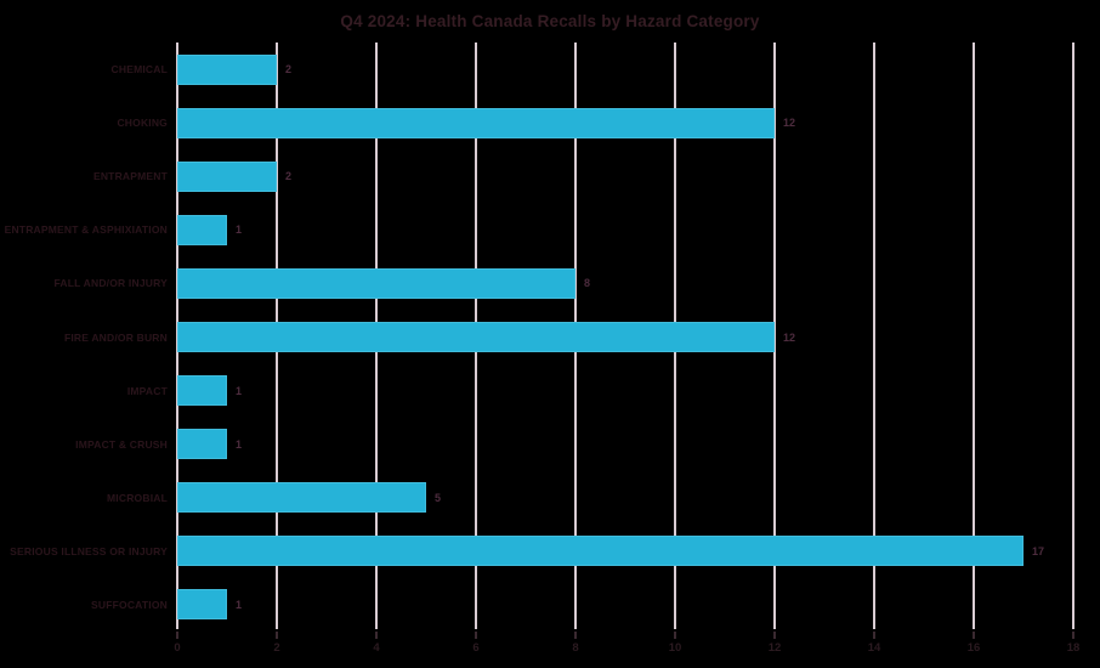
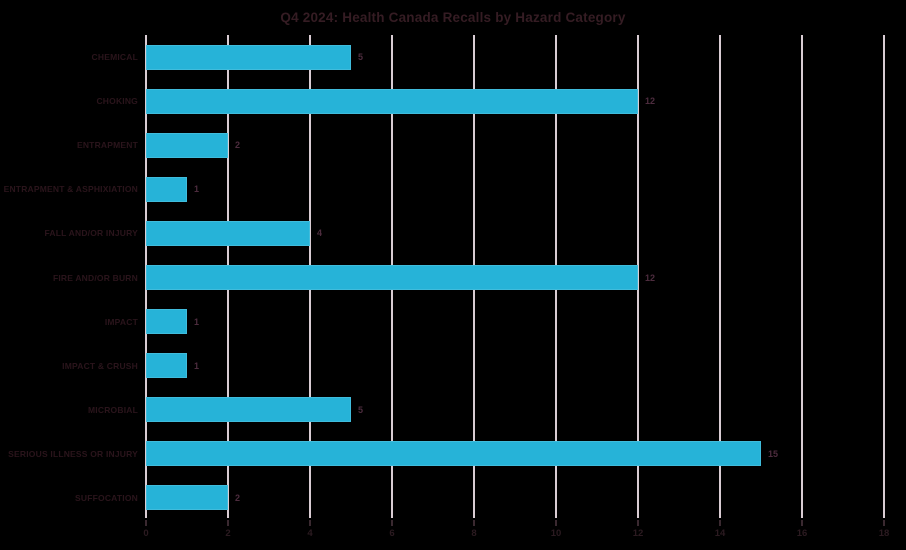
CHEMICAL: 2 -> 5
FALL AND/OR INJURY: 8 -> 4
SERIOUS ILLNESS OR INJURY: 17 -> 15
SUFFOCATION: 1 -> 2
